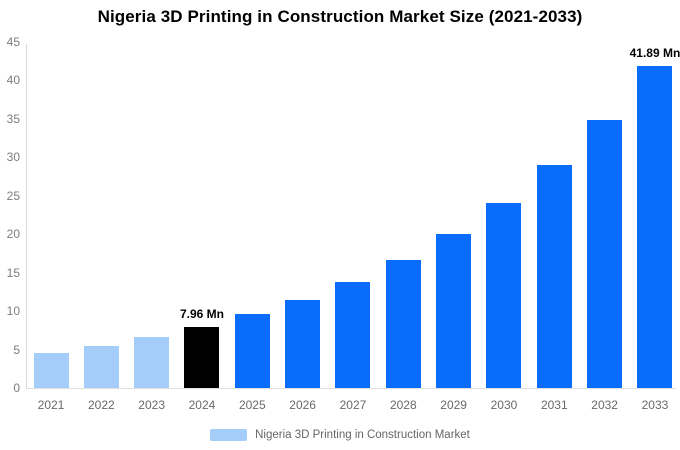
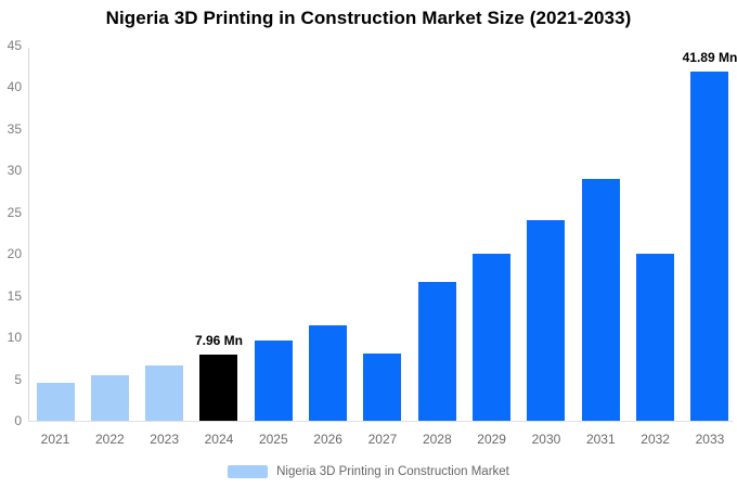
2027: 14 -> 8
2032: 35 -> 20
